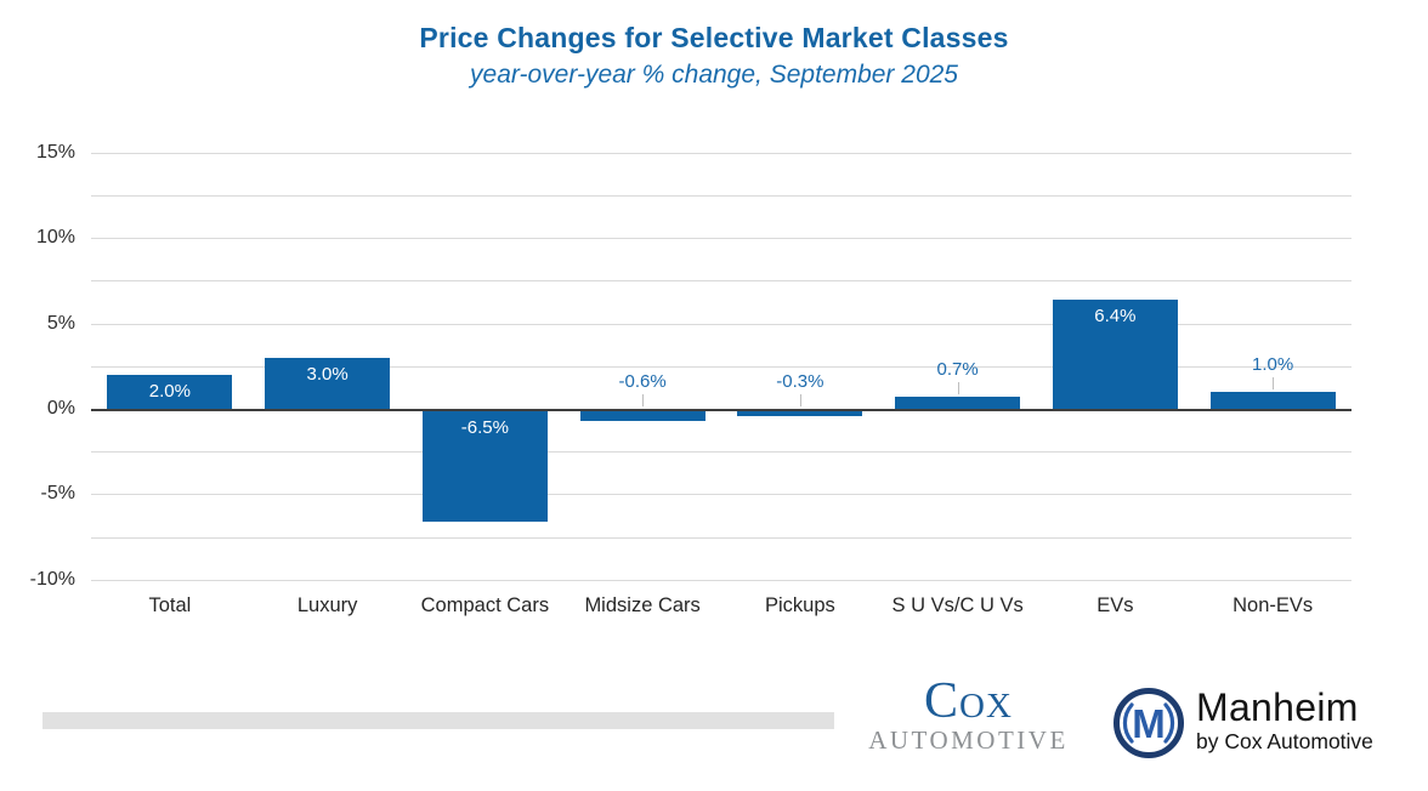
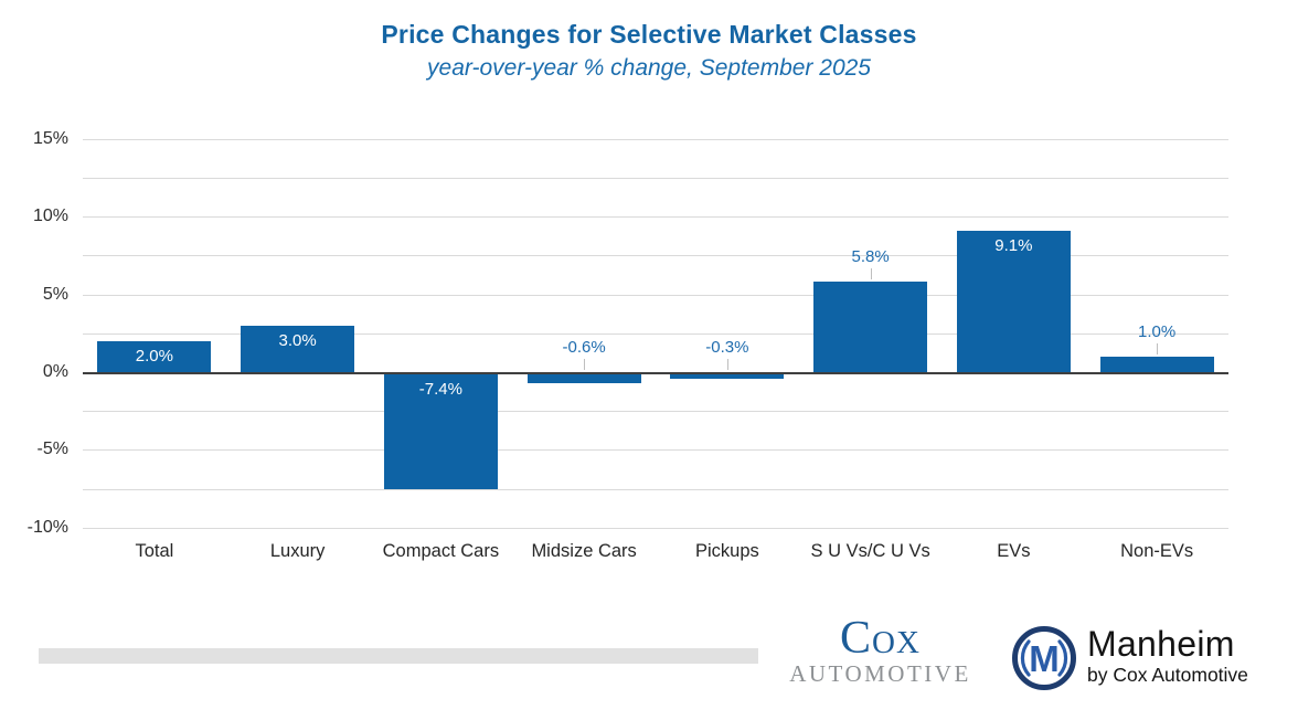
Compact Cars: -6.5% -> -7.4%
S U Vs/C U Vs: 0.7% -> 5.8%
EVs: 6.4% -> 9.1%
